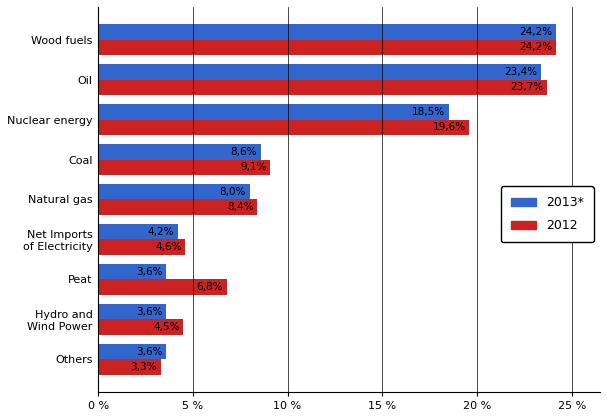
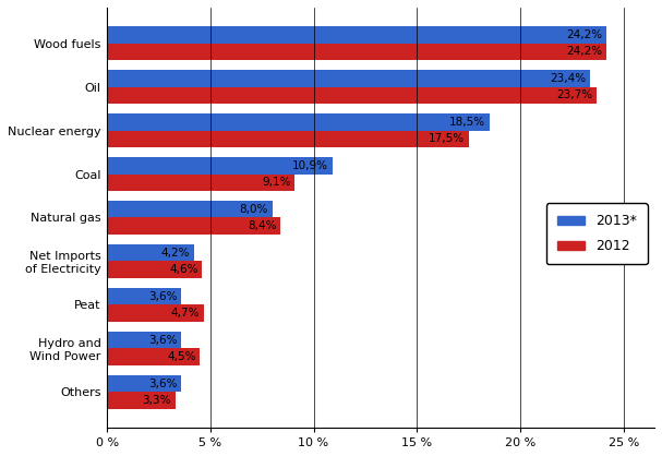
2012/Nuclear energy: 19,6% -> 17,5%
2013*/Coal: 8,6% -> 10,9%
2012/Peat: 6,8% -> 4,7%
